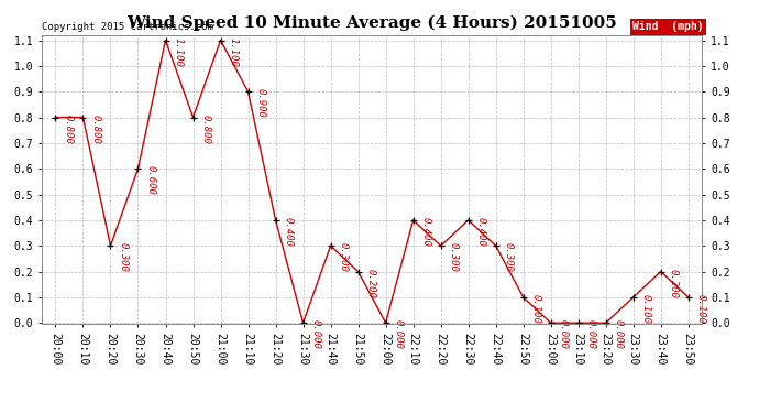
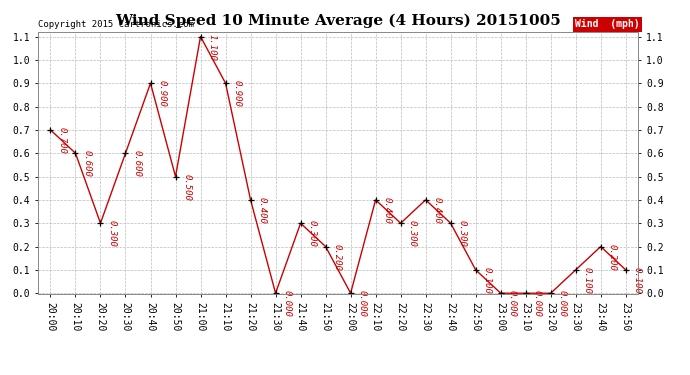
20:00: 0.800 -> 0.700
20:10: 0.800 -> 0.600
20:40: 1.100 -> 0.900
20:50: 0.800 -> 0.500
